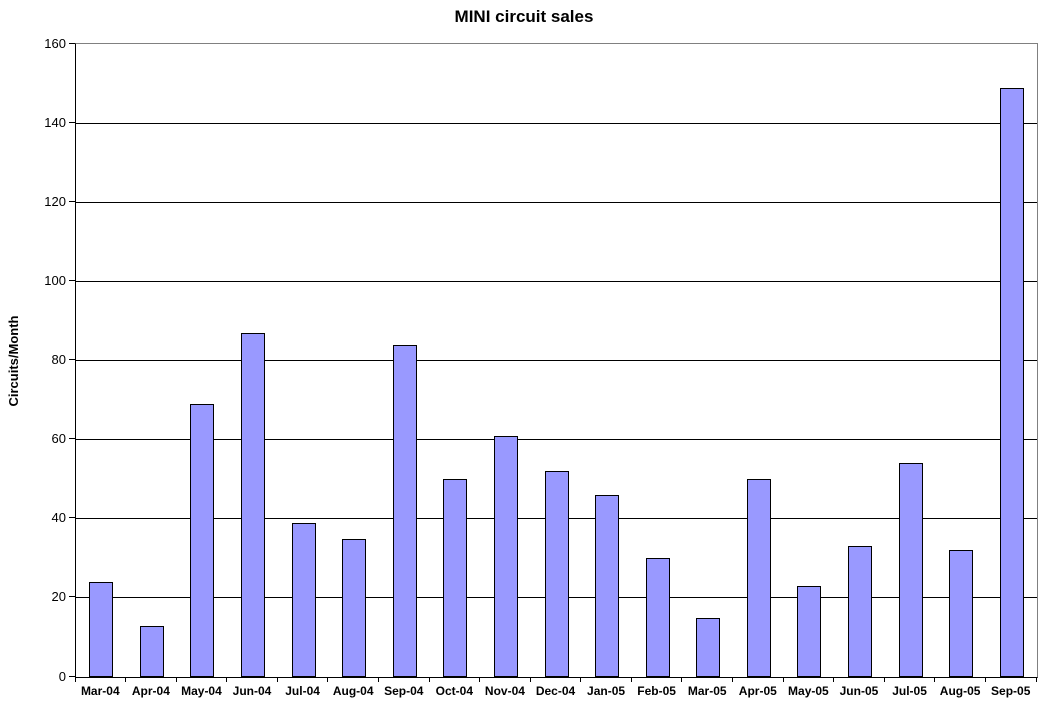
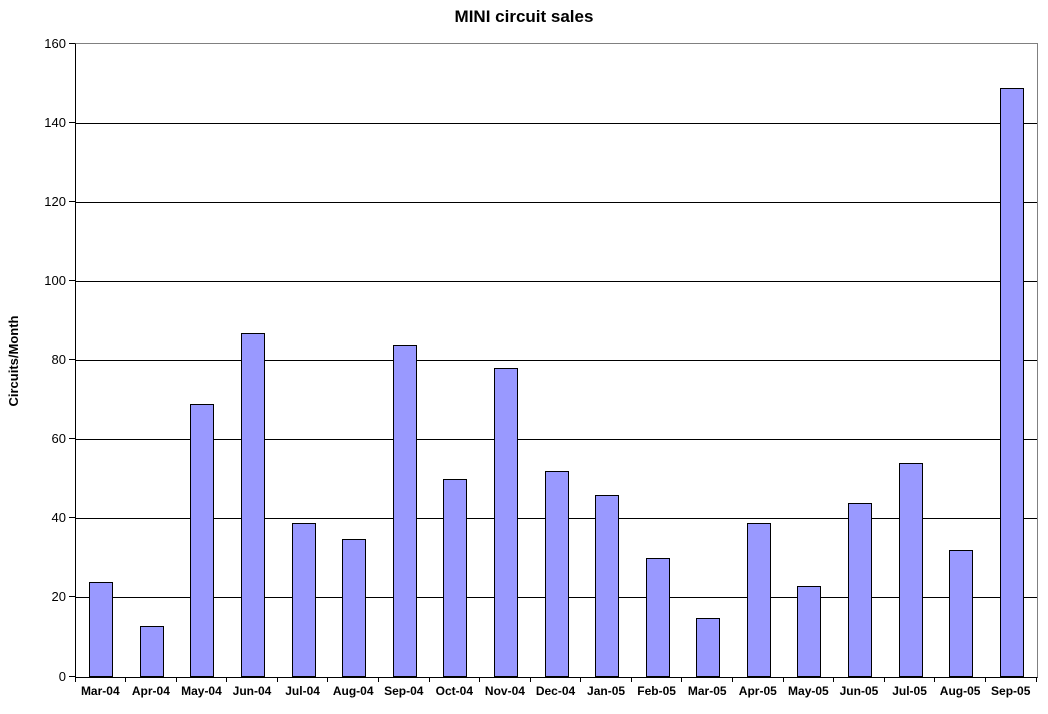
Nov-04: 61 -> 78
Apr-05: 50 -> 39
Jun-05: 33 -> 44
